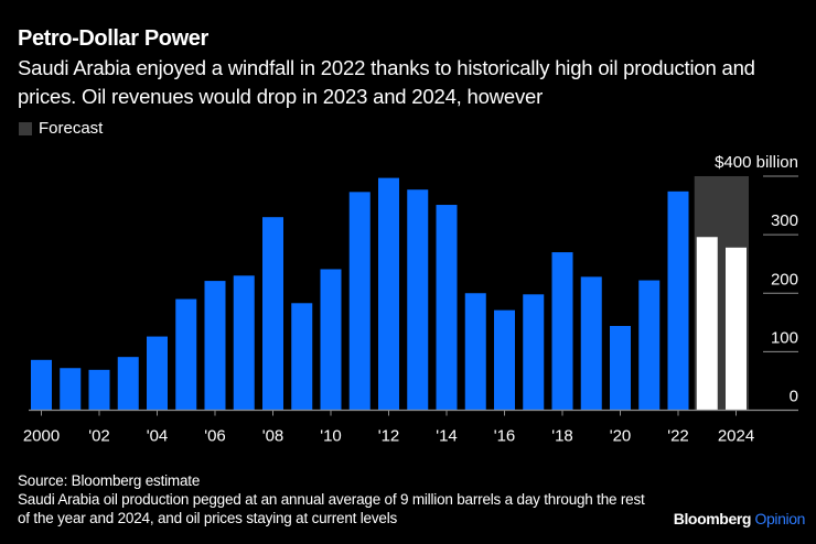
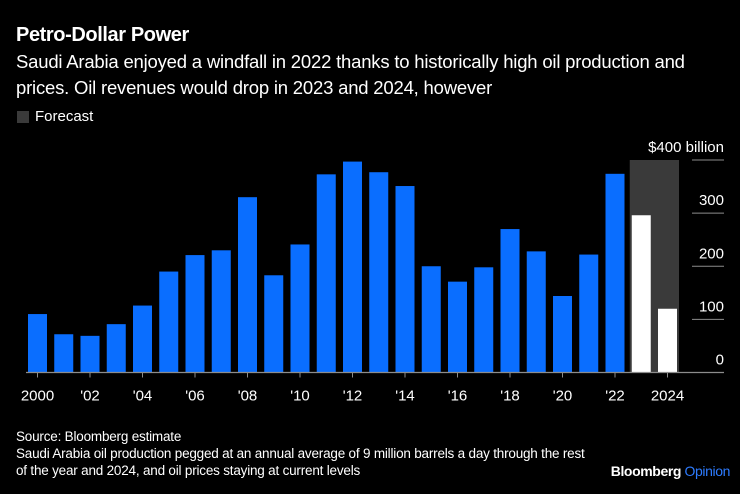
2000: 90 -> 110
2024: 280 -> 120
